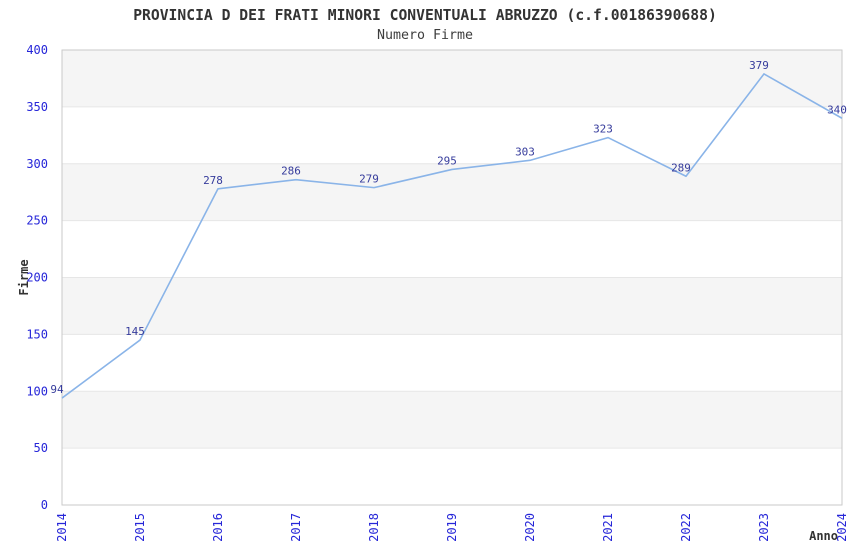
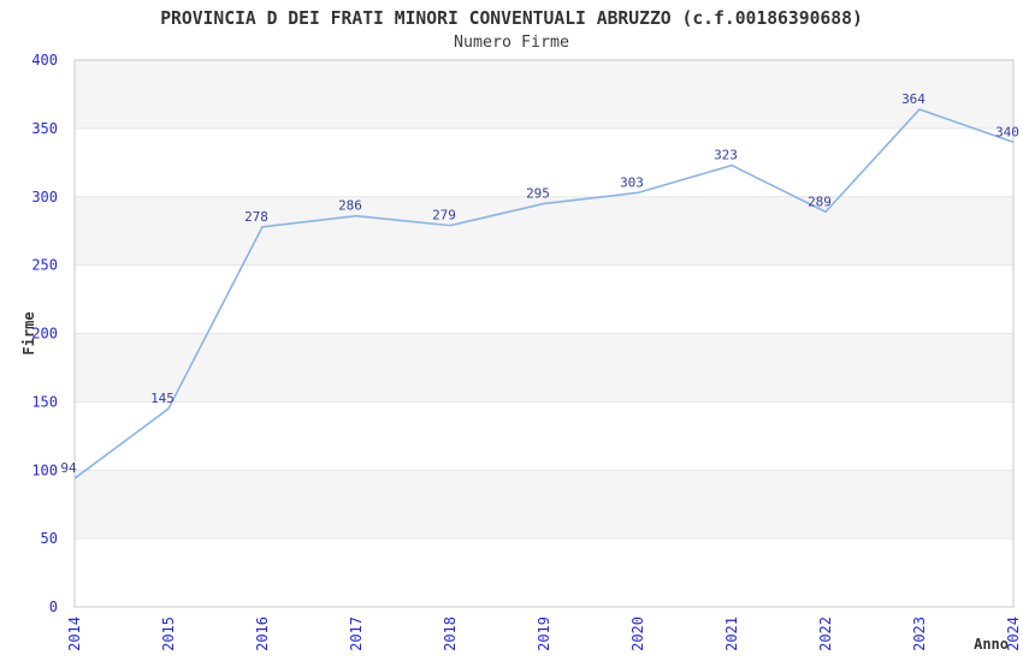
2023: 379 -> 364
